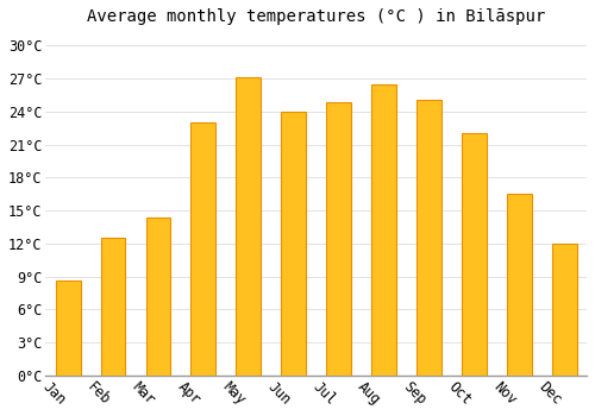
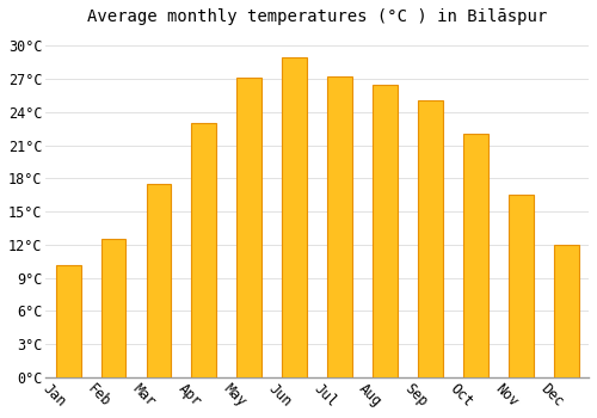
Jan: 8.6°C -> 10.2°C
Mar: 14.4°C -> 17.5°C
Jun: 24.0°C -> 29.0°C
Jul: 24.8°C -> 27.2°C
